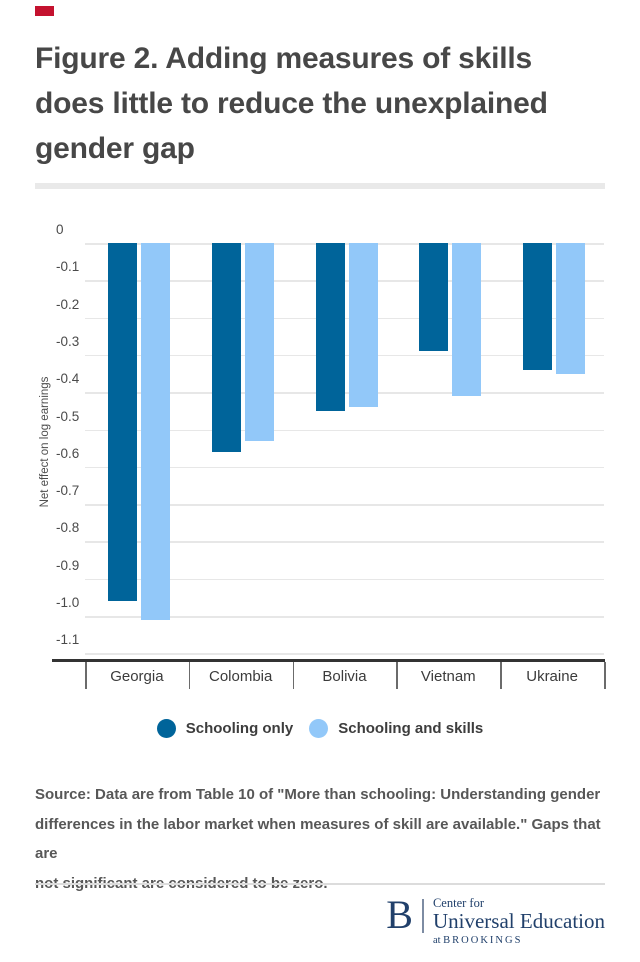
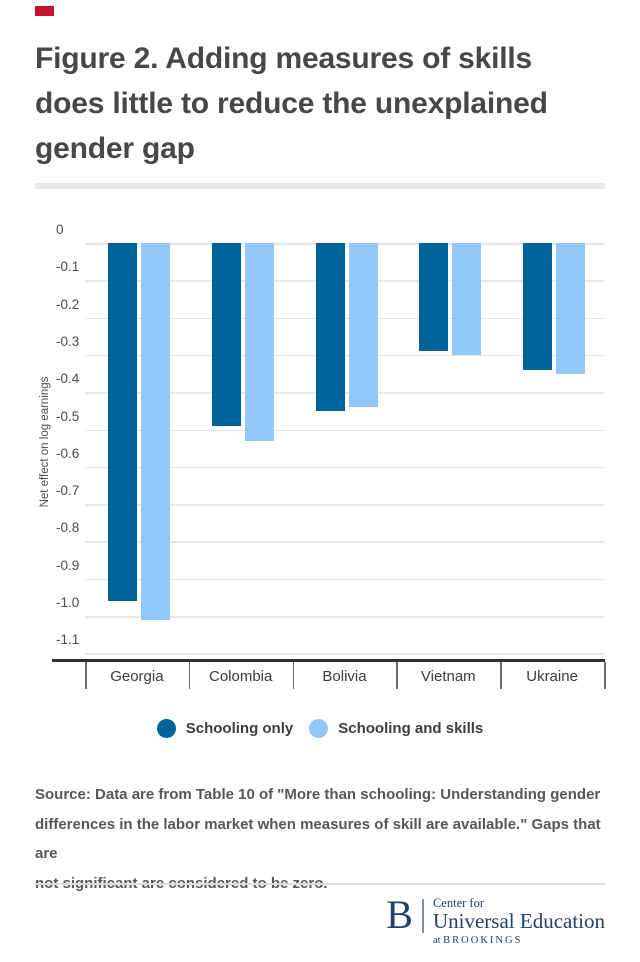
Schooling only/Colombia: -0.56 -> -0.49
Schooling and skills/Vietnam: -0.41 -> -0.30
